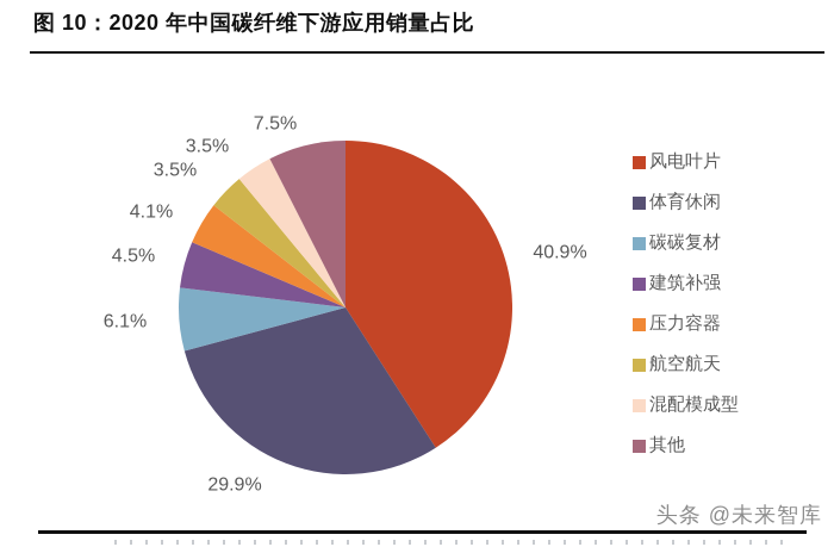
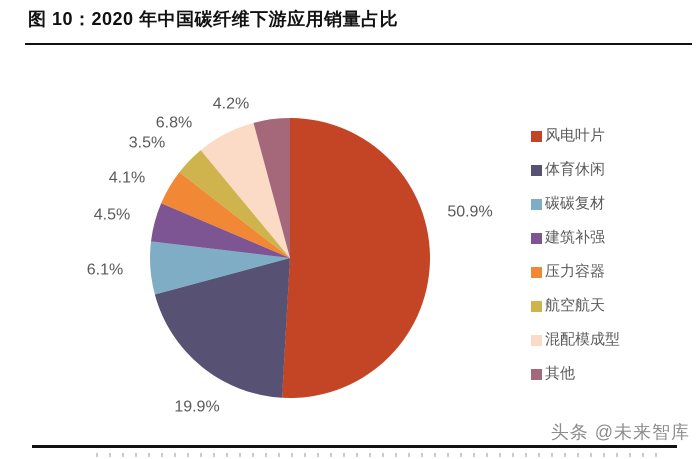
风电叶片: 40.9% -> 50.9%
体育休闲: 29.9% -> 19.9%
混配模成型: 3.5% -> 6.8%
其他: 7.5% -> 4.2%
